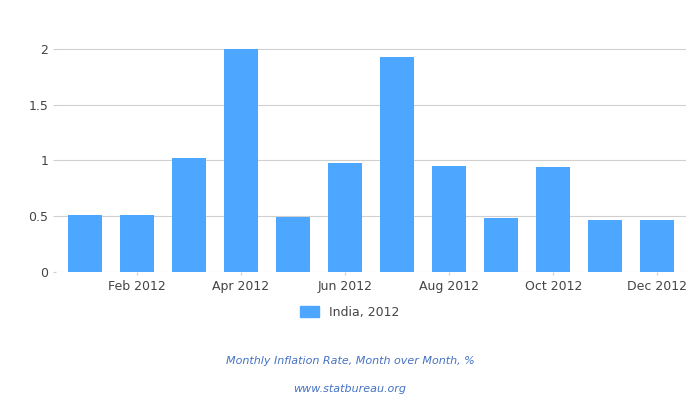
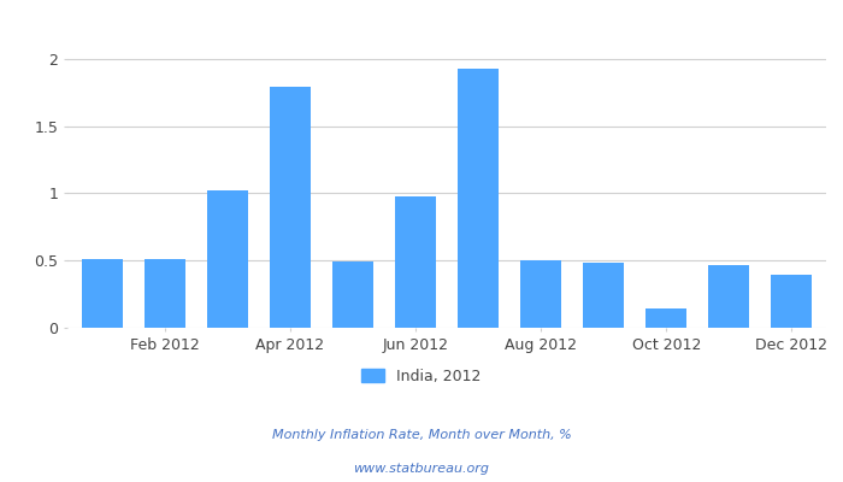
Apr 2012: 2.00 -> 1.79
Aug 2012: 0.95 -> 0.50
Oct 2012: 0.94 -> 0.14
Dec 2012: 0.47 -> 0.39
